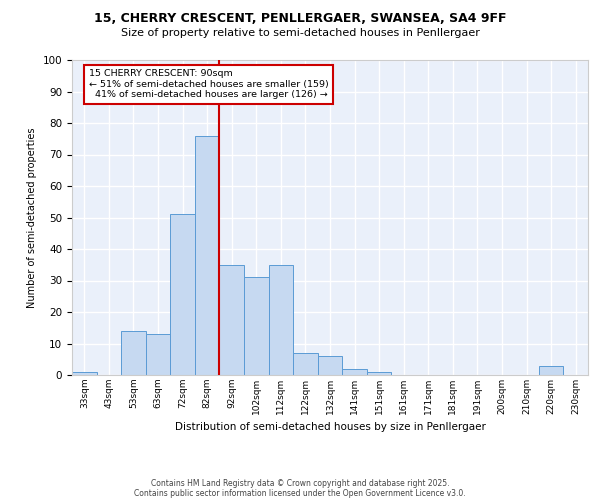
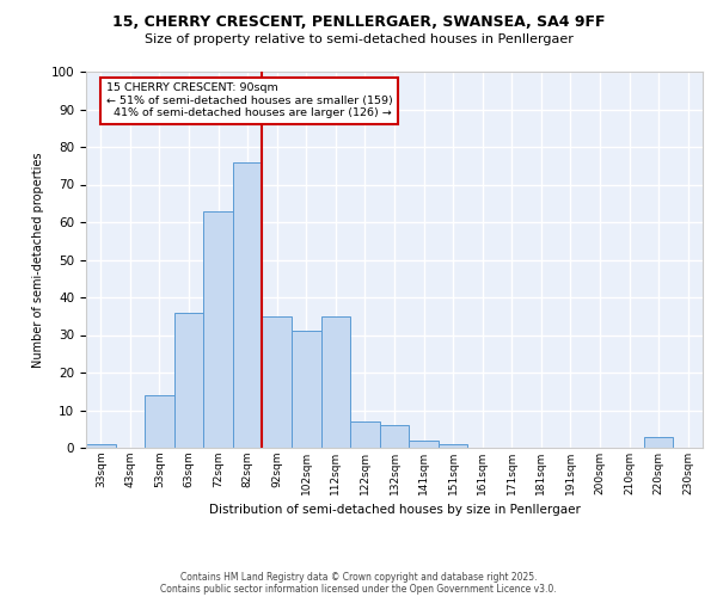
63sqm: 13 -> 36
72sqm: 51 -> 63
